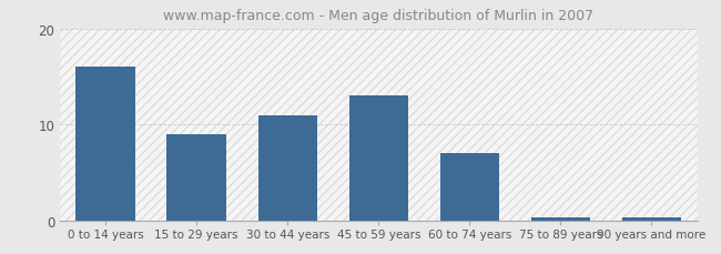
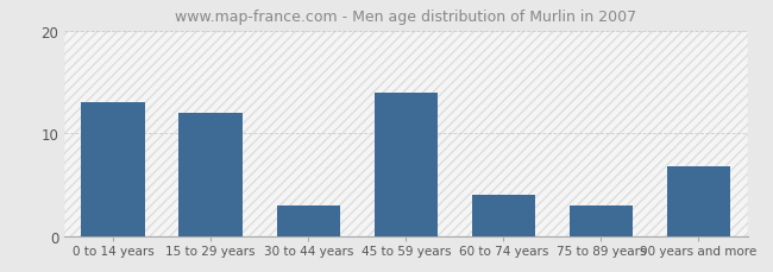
0 to 14 years: 16.0 -> 13.0
15 to 29 years: 9.0 -> 12.0
30 to 44 years: 11.0 -> 3.0
45 to 59 years: 13.0 -> 14.0
60 to 74 years: 7.0 -> 4.0
75 to 89 years: 0.4 -> 3.0
90 years and more: 0.4 -> 6.8
